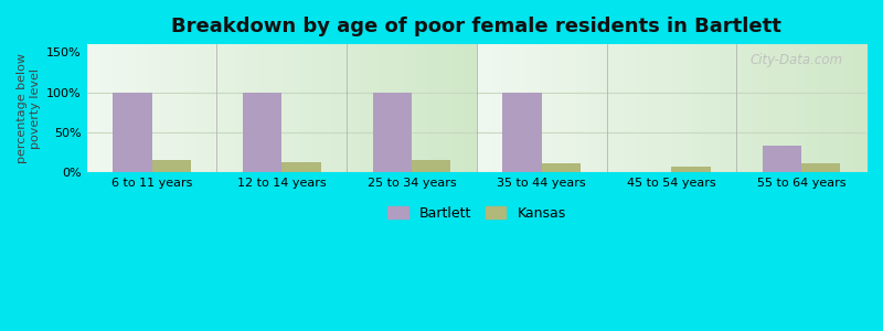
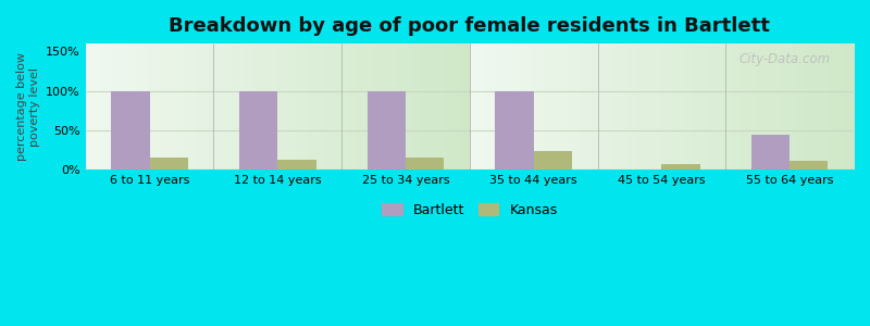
Kansas/35 to 44 years: 11% -> 24%
Bartlett/55 to 64 years: 33% -> 44%
